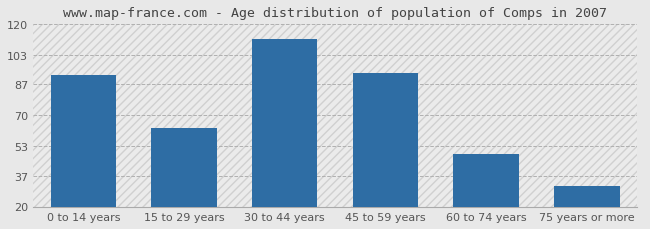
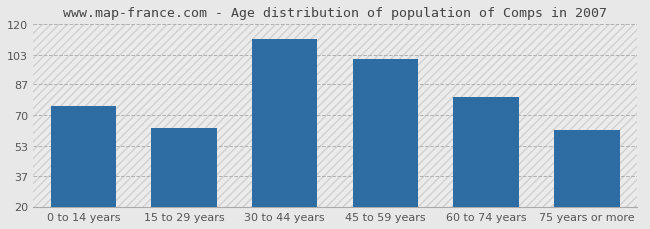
0 to 14 years: 92 -> 75
45 to 59 years: 93 -> 101
60 to 74 years: 49 -> 80
75 years or more: 31 -> 62
